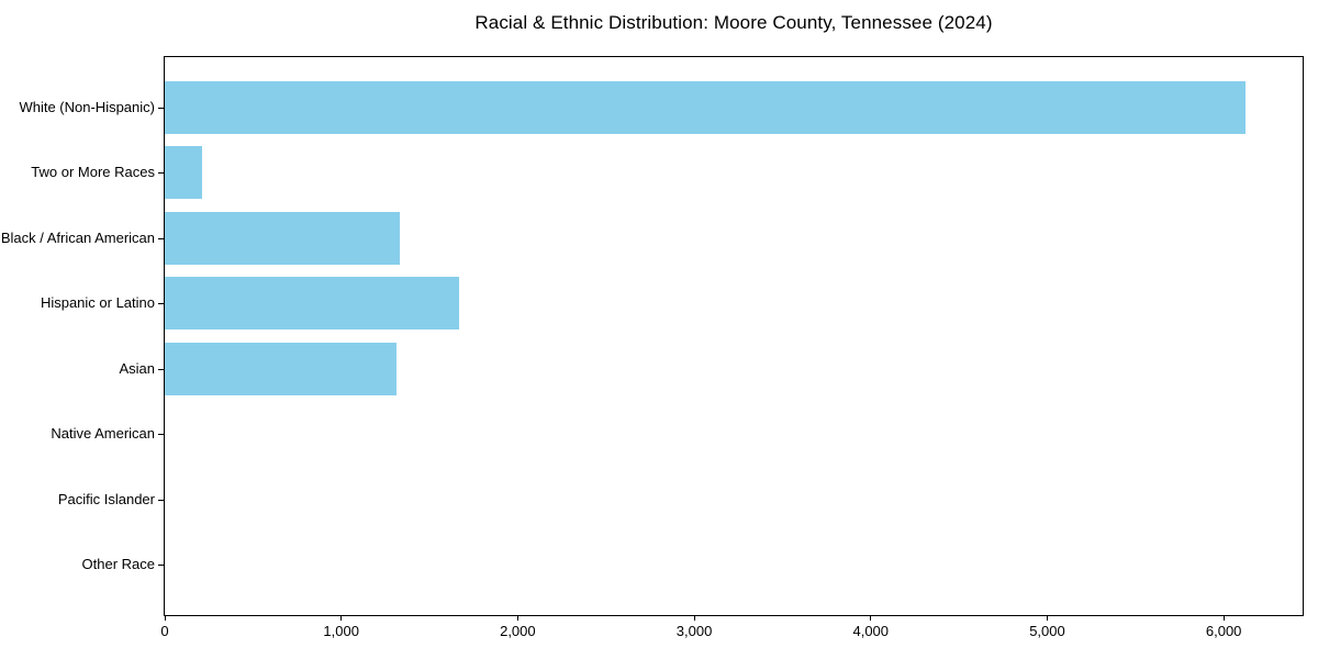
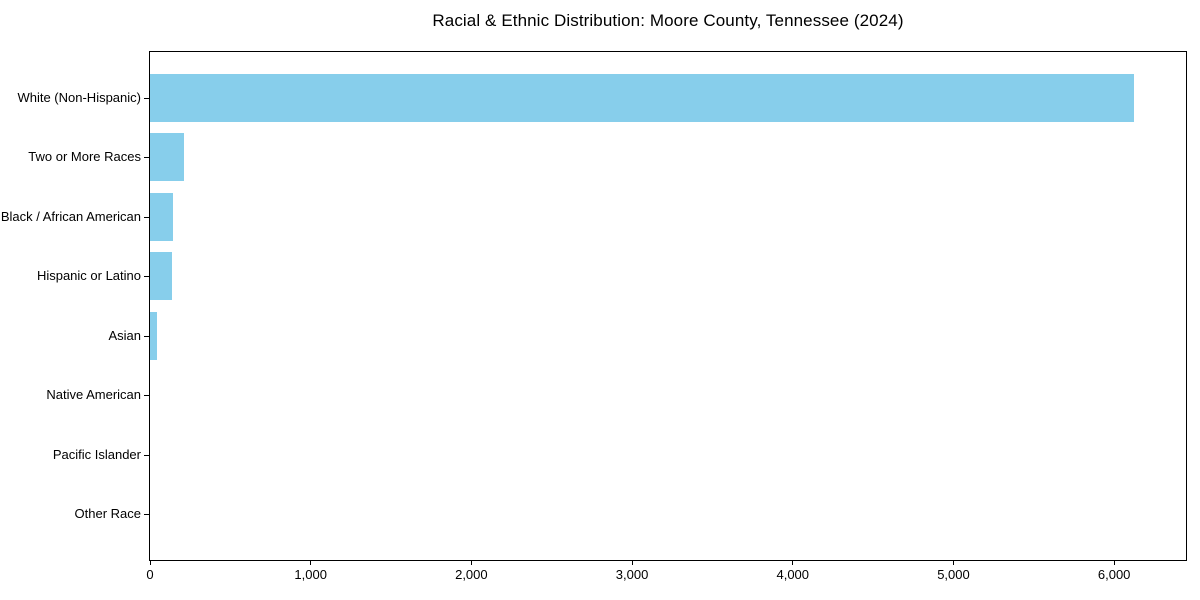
Black / African American: 1330 -> 140
Hispanic or Latino: 1670 -> 140
Asian: 1310 -> 40
